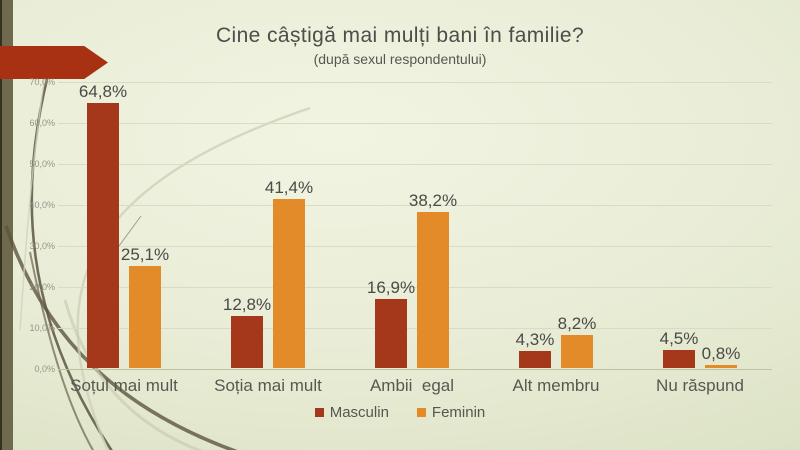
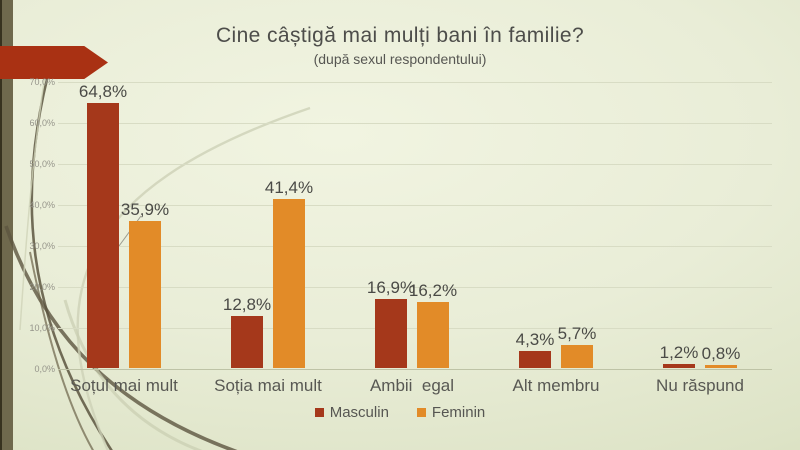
Feminin/Soțul mai mult: 25,1% -> 35,9%
Feminin/Ambii egal: 38,2% -> 16,2%
Feminin/Alt membru: 8,2% -> 5,7%
Masculin/Nu răspund: 4,5% -> 1,2%
